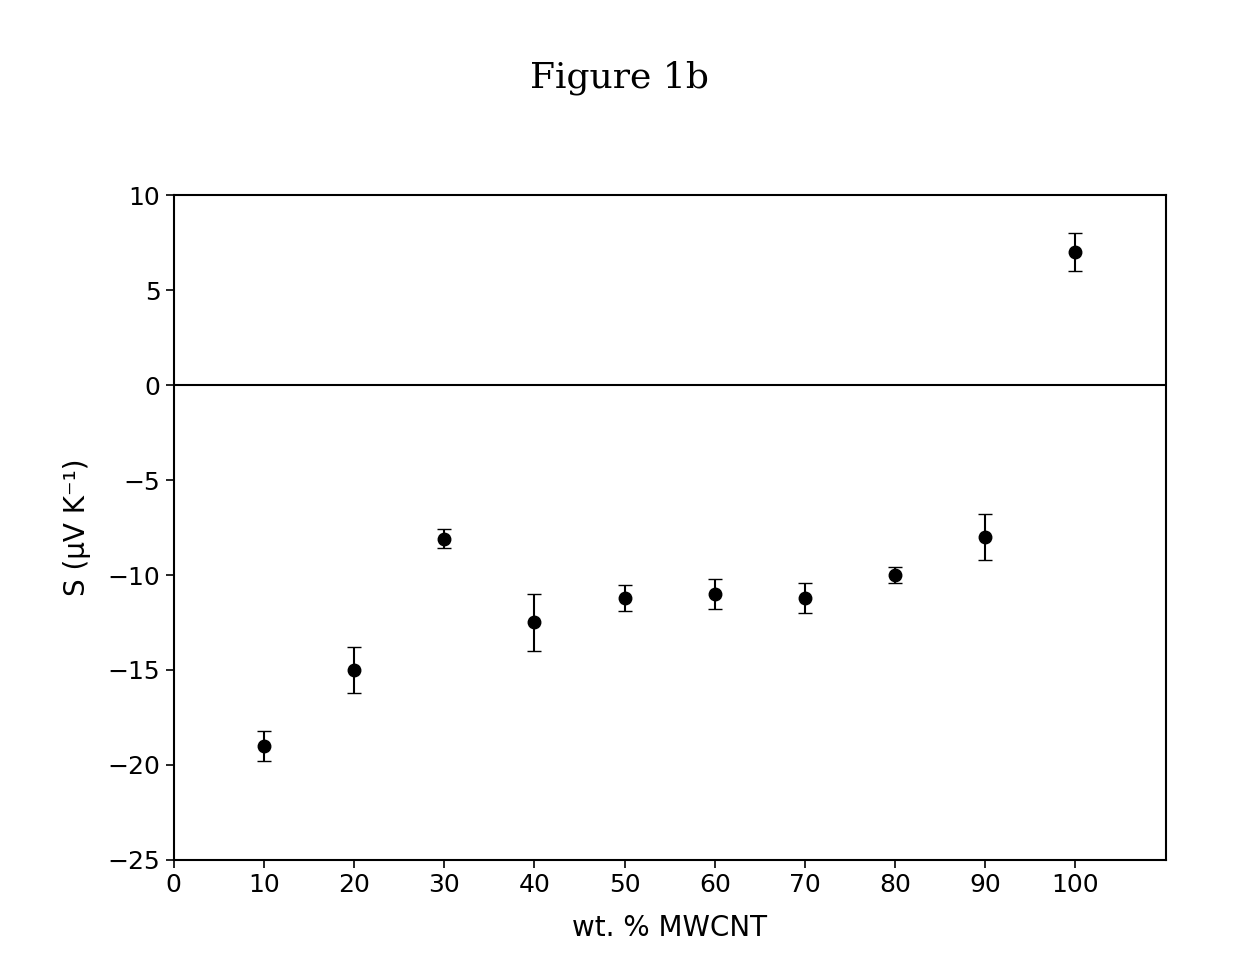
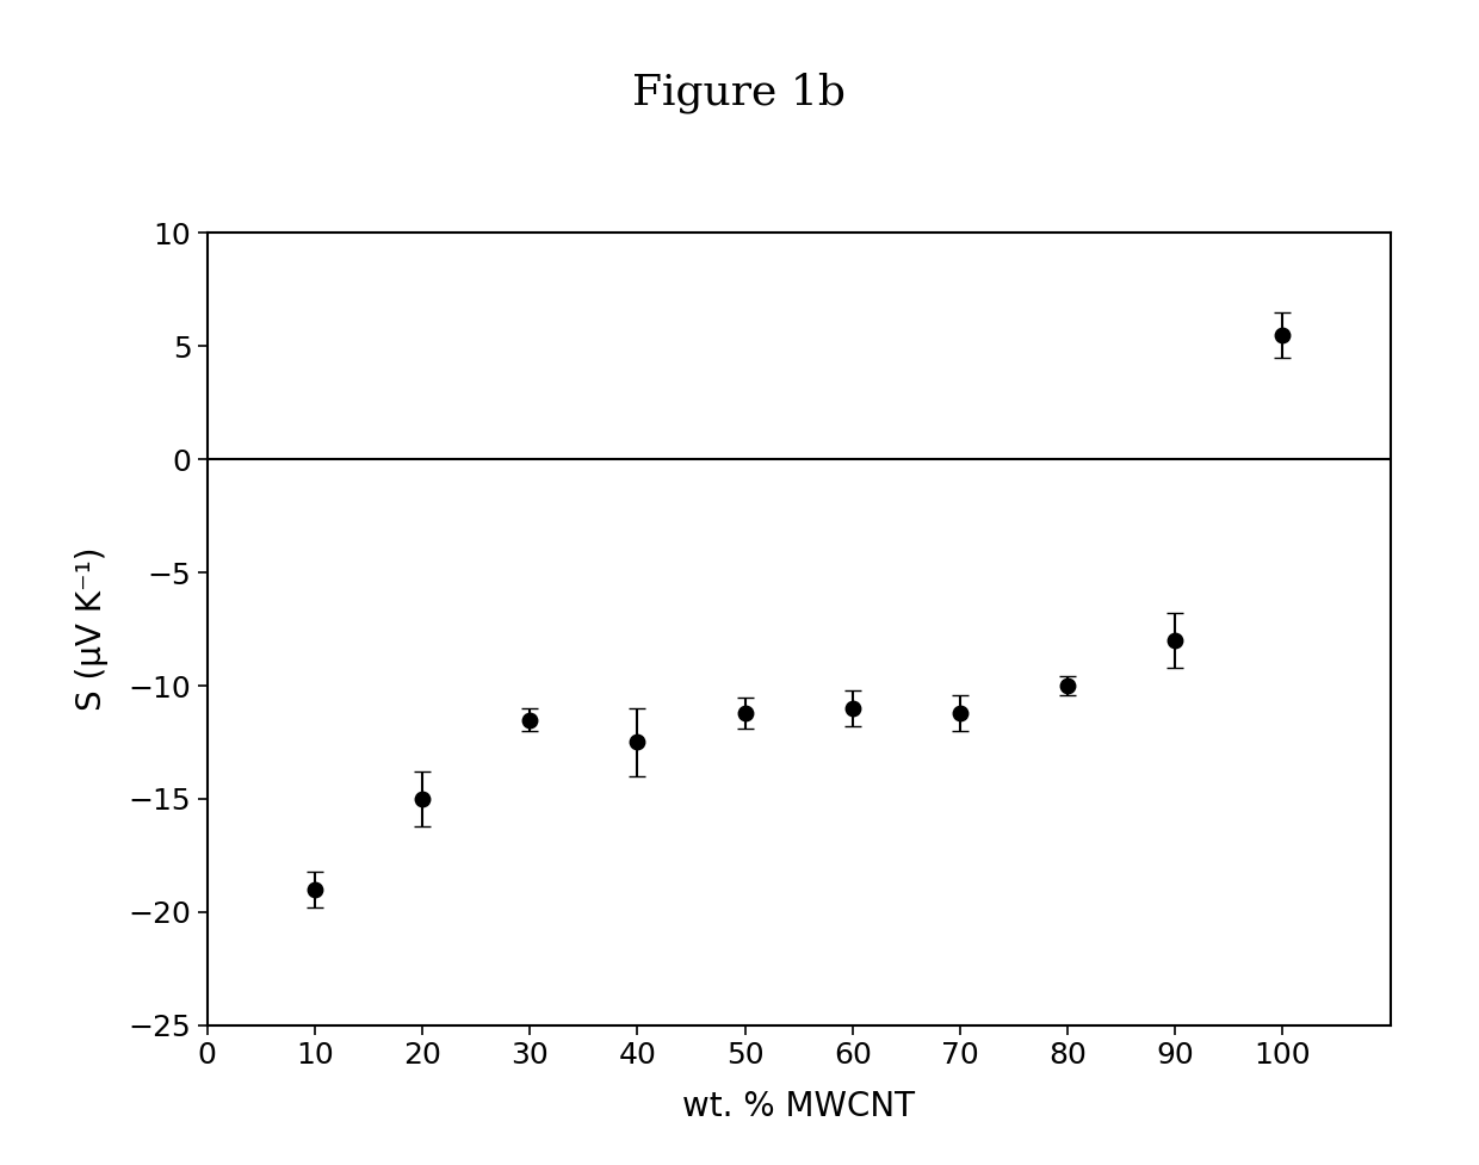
30: -8.1 -> -11.5
100: 7.0 -> 5.5
